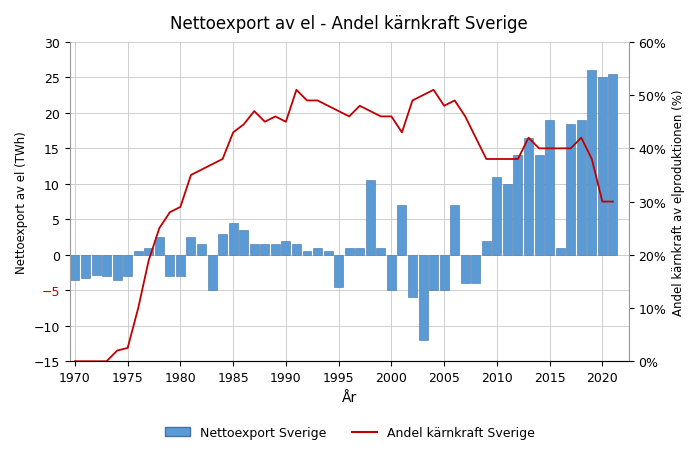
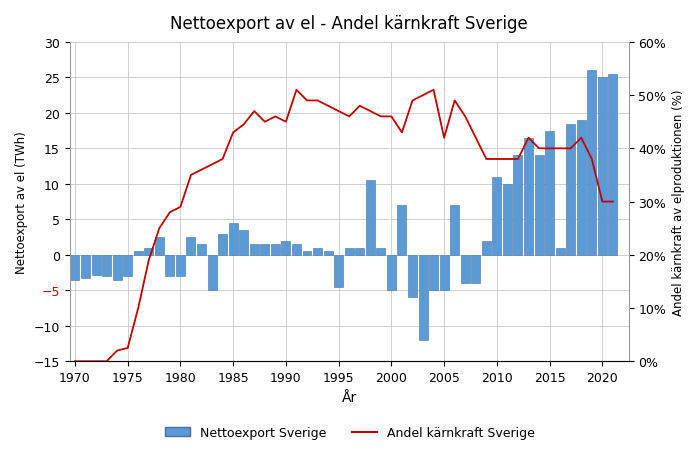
Andel kärnkraft Sverige/2005: 48.0% -> 42.0%
Nettoexport Sverige/2015: 19.0 -> 17.4
